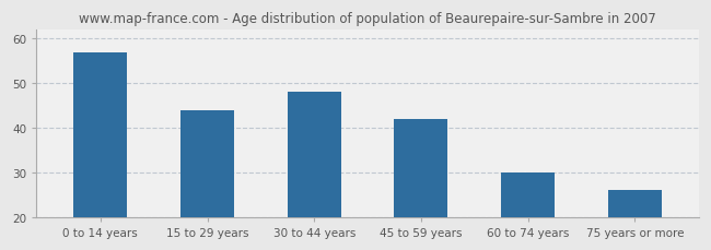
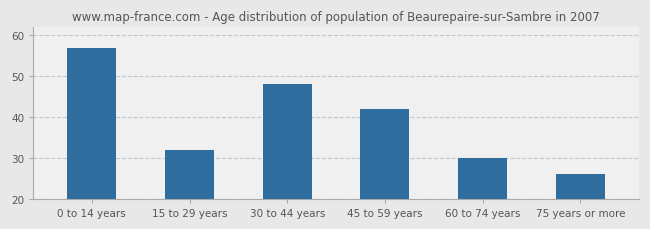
15 to 29 years: 44 -> 32
